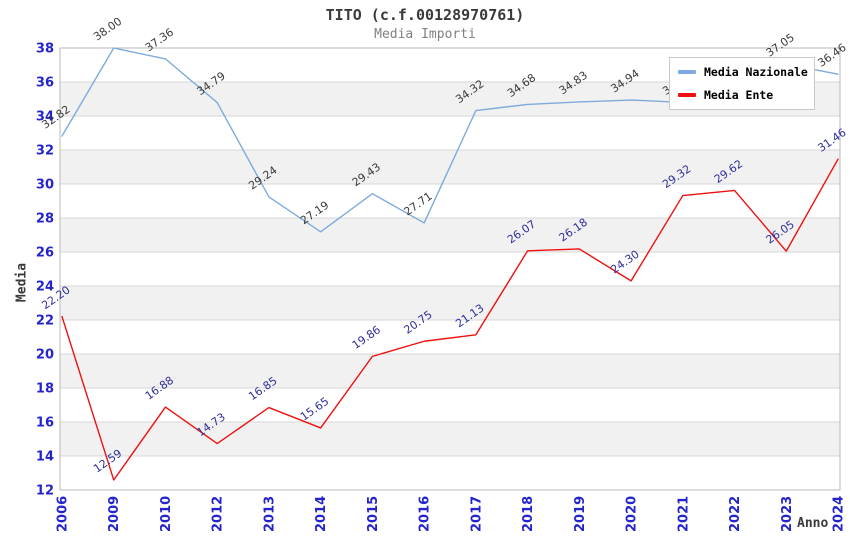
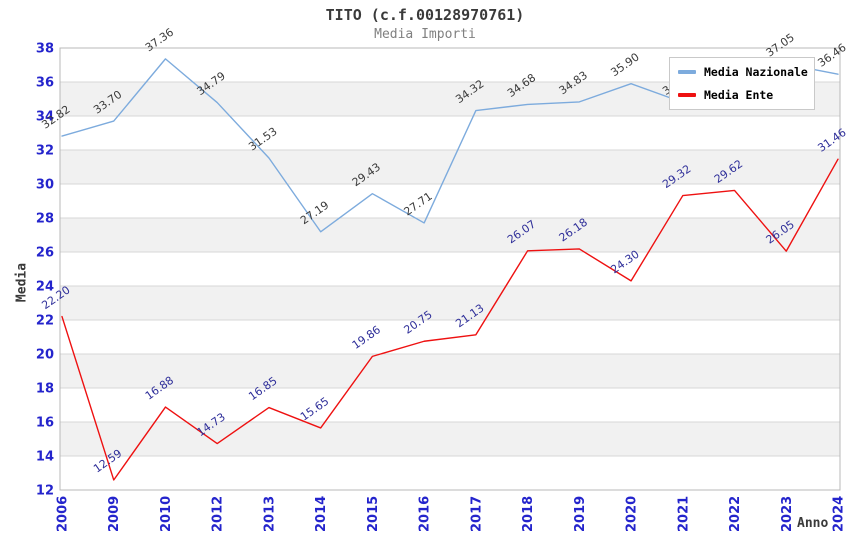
Media Nazionale/2009: 38.00 -> 33.70
Media Nazionale/2013: 29.24 -> 31.53
Media Nazionale/2020: 34.94 -> 35.90
